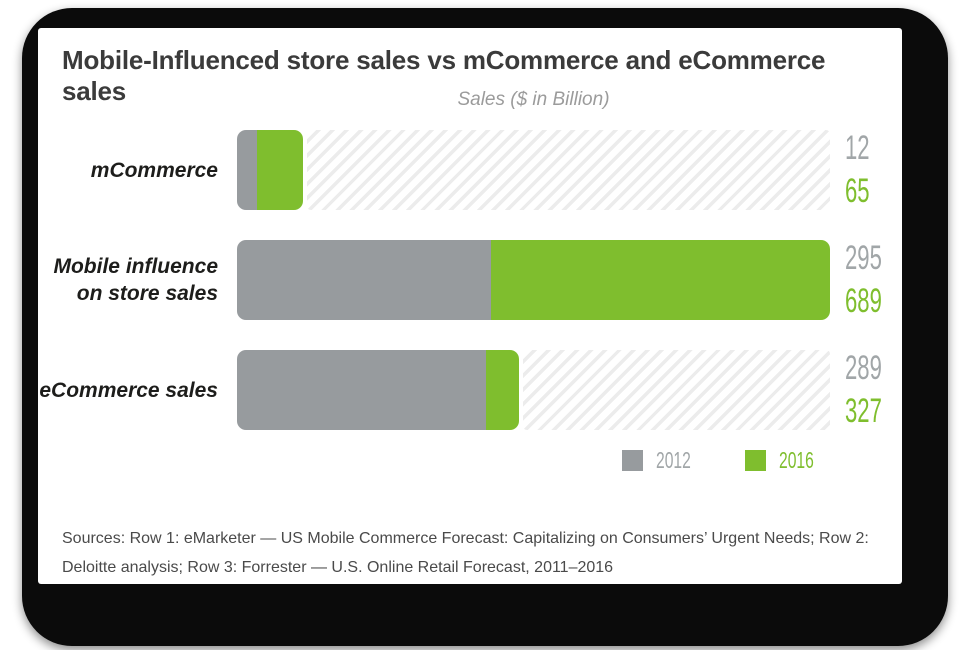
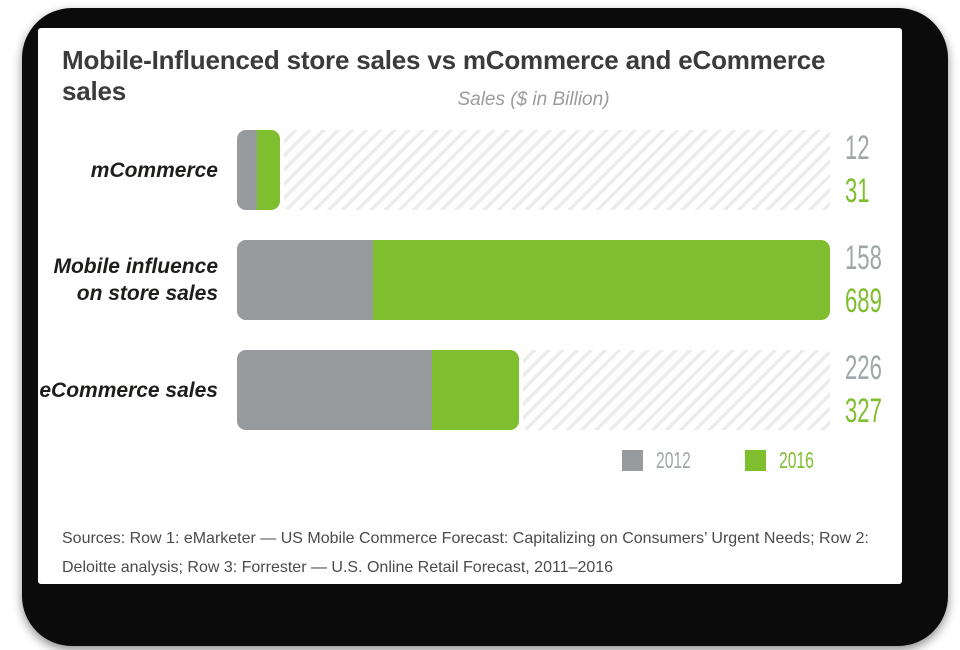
2016/mCommerce: 65 -> 31
2012/Mobile influence on store sales: 295 -> 158
2012/eCommerce sales: 289 -> 226
